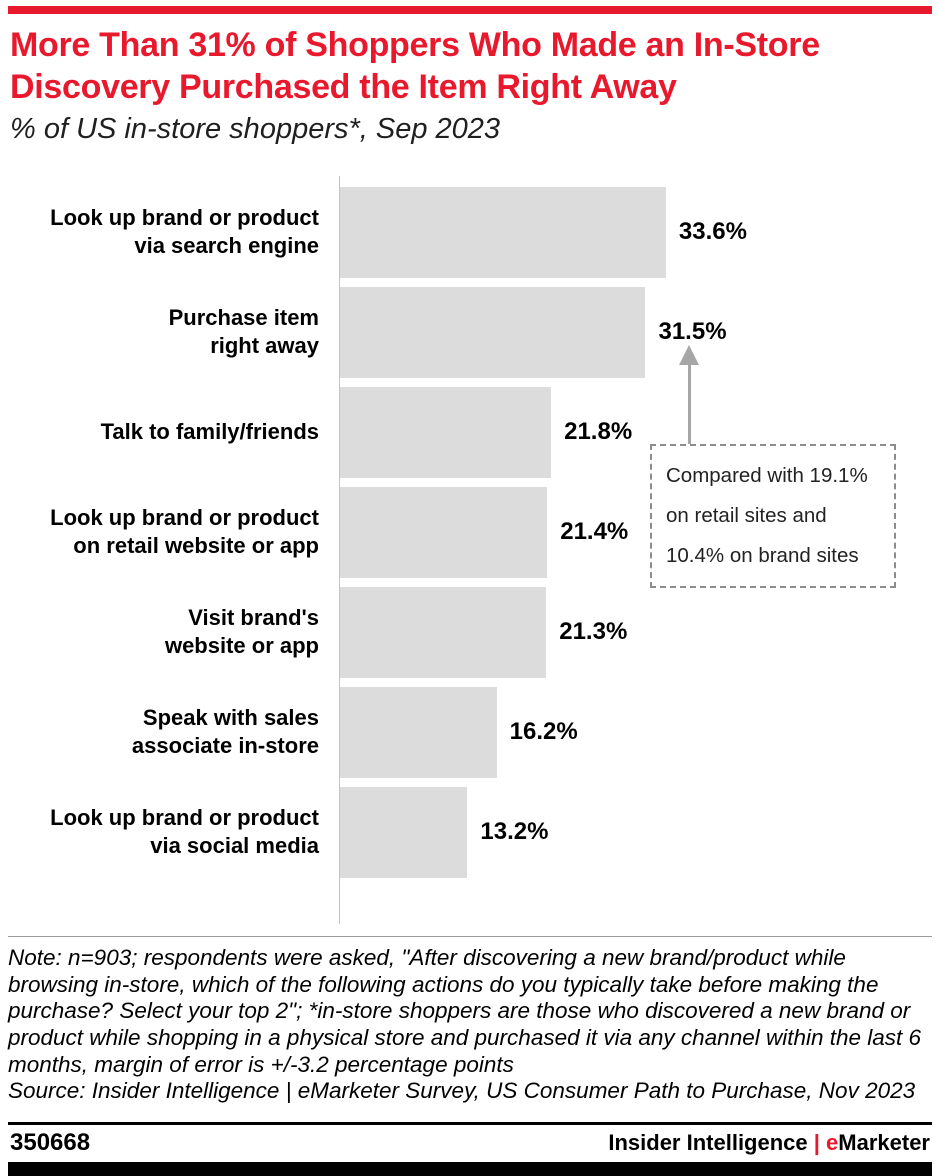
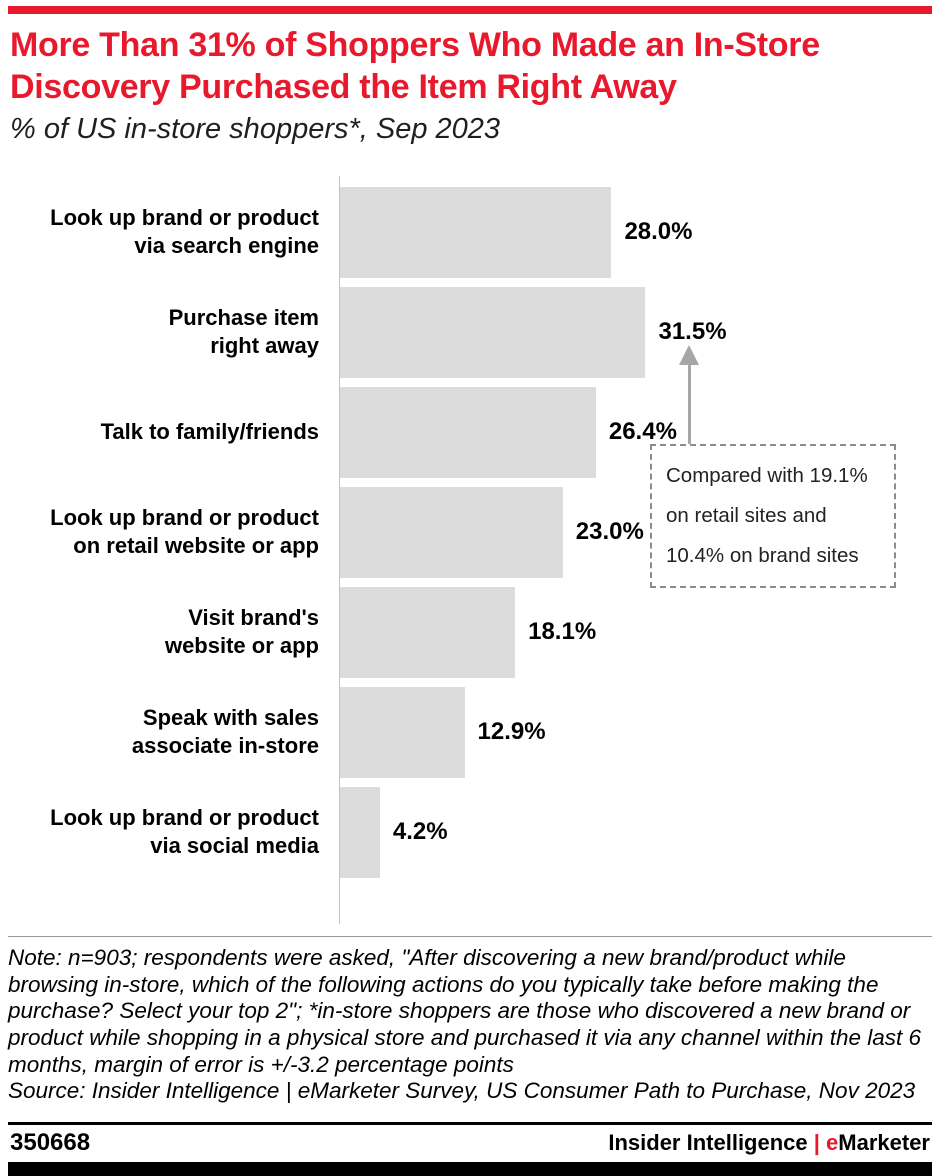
Look up brand or product via search engine: 33.6% -> 28.0%
Talk to family/friends: 21.8% -> 26.4%
Look up brand or product on retail website or app: 21.4% -> 23.0%
Visit brand's website or app: 21.3% -> 18.1%
Speak with sales associate in-store: 16.2% -> 12.9%
Look up brand or product via social media: 13.2% -> 4.2%
